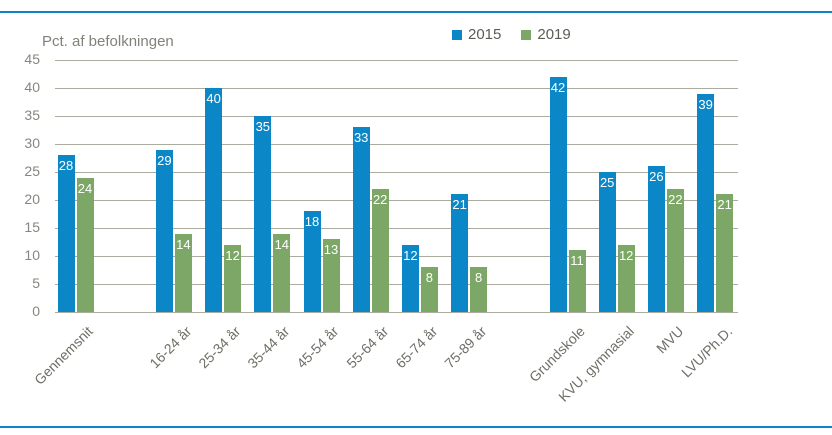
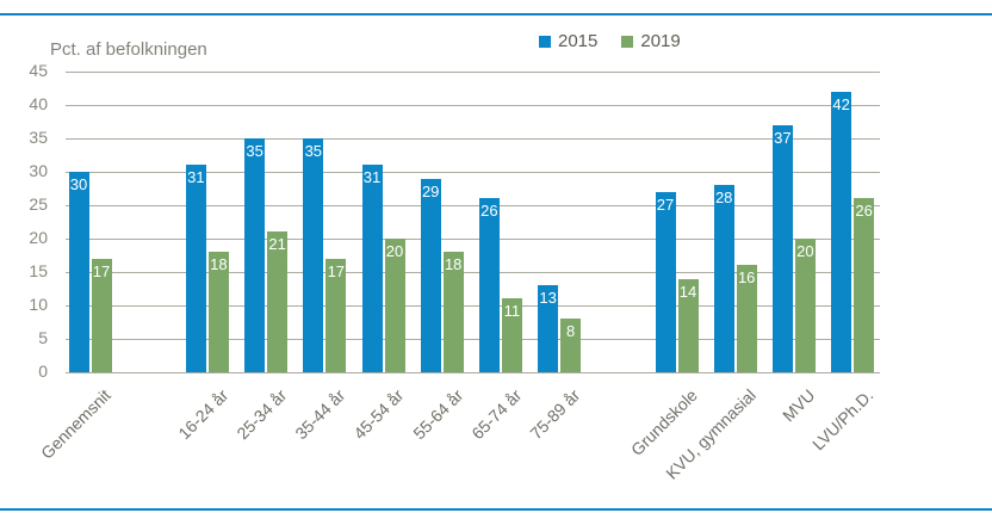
2015/Gennemsnit: 28 -> 30
2019/Gennemsnit: 24 -> 17
2015/16-24 år: 29 -> 31
2019/16-24 år: 14 -> 18
2015/25-34 år: 40 -> 35
2019/25-34 år: 12 -> 21
2019/35-44 år: 14 -> 17
2015/45-54 år: 18 -> 31
2019/45-54 år: 13 -> 20
2015/55-64 år: 33 -> 29
2019/55-64 år: 22 -> 18
2015/65-74 år: 12 -> 26
2019/65-74 år: 8 -> 11
2015/75-89 år: 21 -> 13
2015/Grundskole: 42 -> 27
2019/Grundskole: 11 -> 14
2015/KVU, gymnasial: 25 -> 28
2019/KVU, gymnasial: 12 -> 16
2015/MVU: 26 -> 37
2019/MVU: 22 -> 20
2015/LVU/Ph.D.: 39 -> 42
2019/LVU/Ph.D.: 21 -> 26
